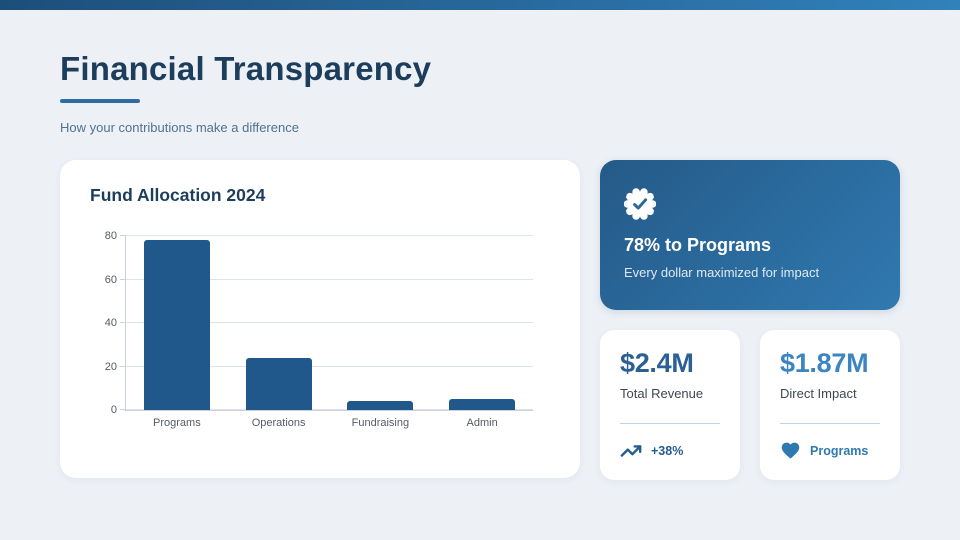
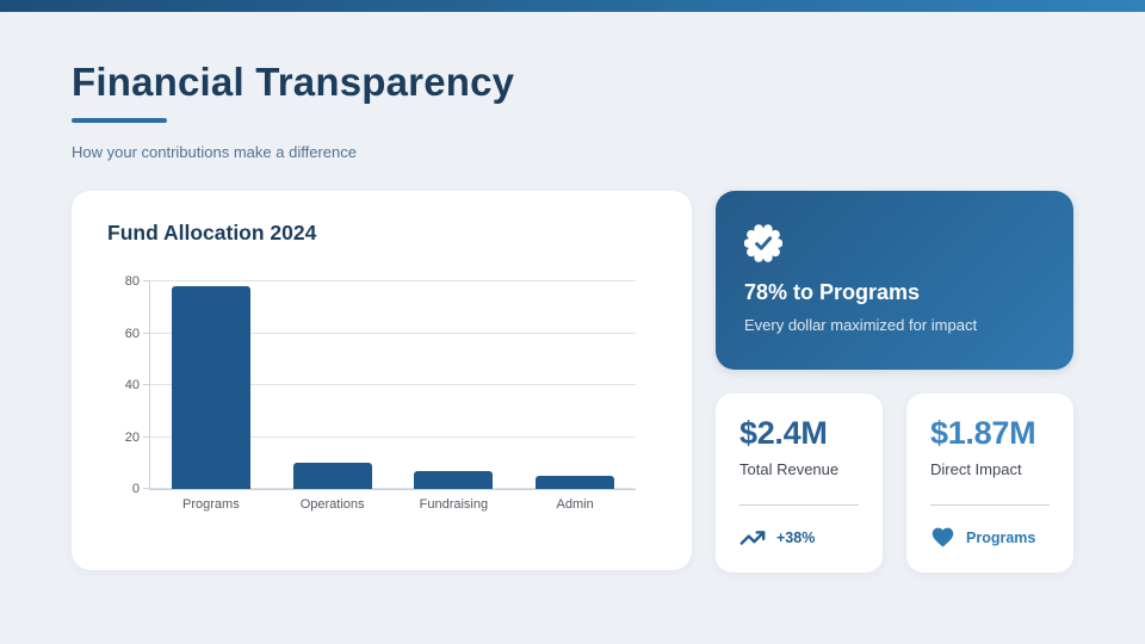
Operations: 24 -> 10
Fundraising: 4 -> 7
